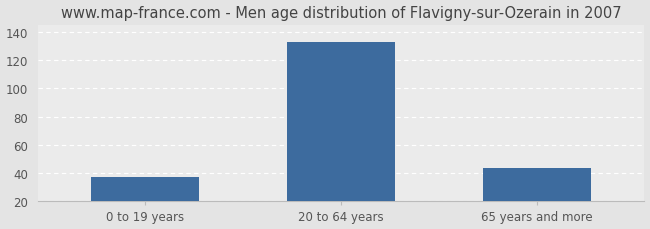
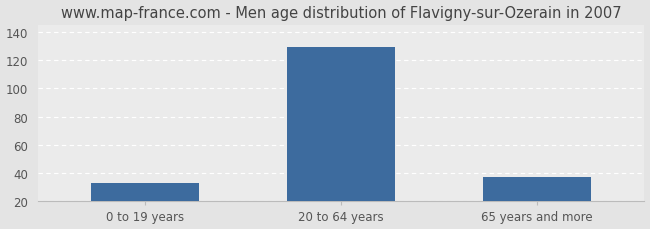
0 to 19 years: 37 -> 33
20 to 64 years: 133 -> 129
65 years and more: 44 -> 37
